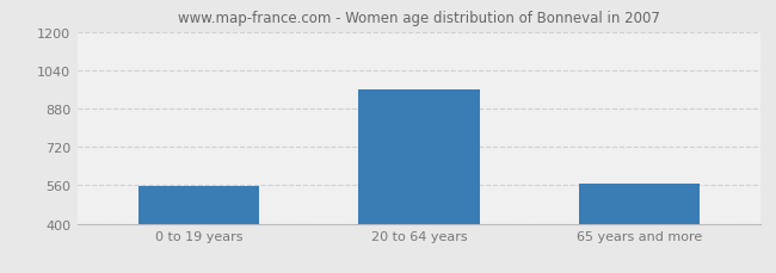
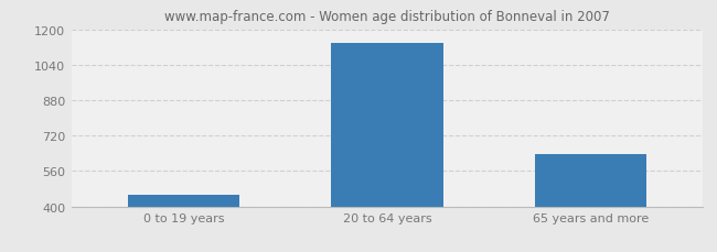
0 to 19 years: 555 -> 453
20 to 64 years: 960 -> 1139
65 years and more: 565 -> 638
